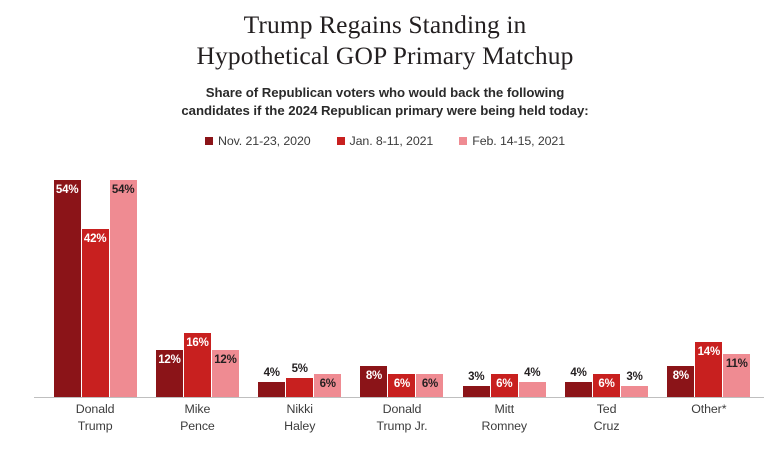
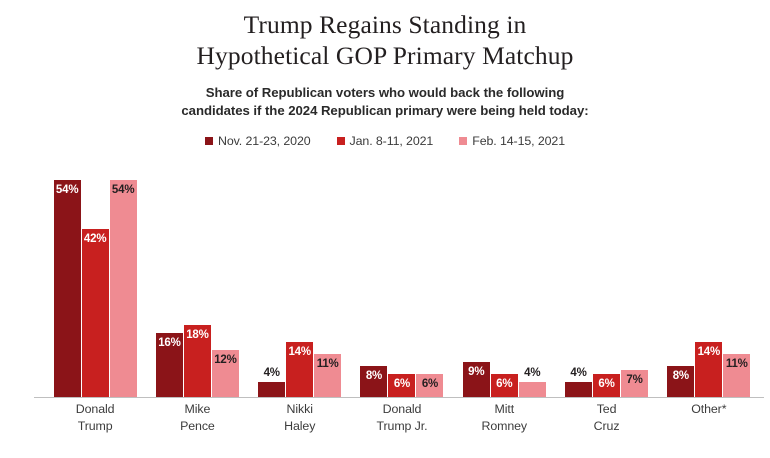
Nov. 21-23, 2020/Mike Pence: 12% -> 16%
Jan. 8-11, 2021/Mike Pence: 16% -> 18%
Jan. 8-11, 2021/Nikki Haley: 5% -> 14%
Feb. 14-15, 2021/Nikki Haley: 6% -> 11%
Nov. 21-23, 2020/Mitt Romney: 3% -> 9%
Feb. 14-15, 2021/Ted Cruz: 3% -> 7%
